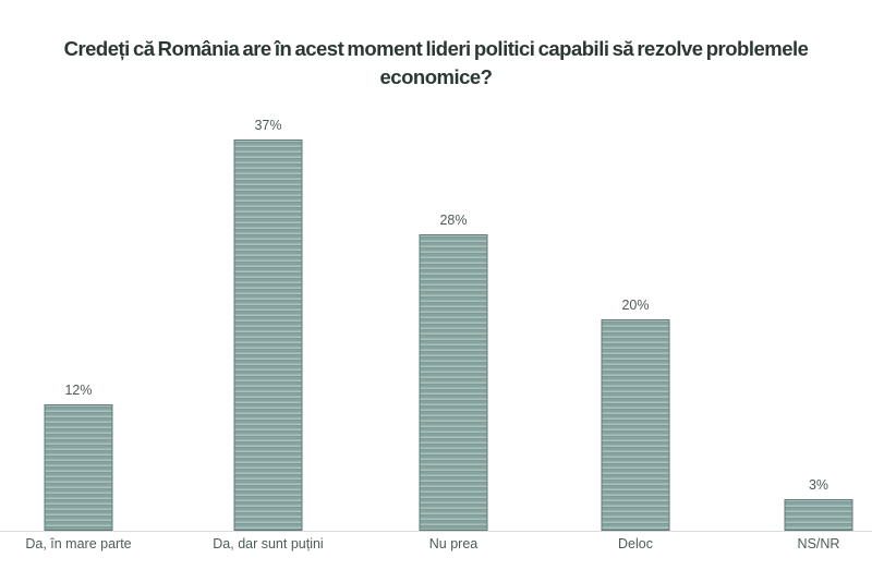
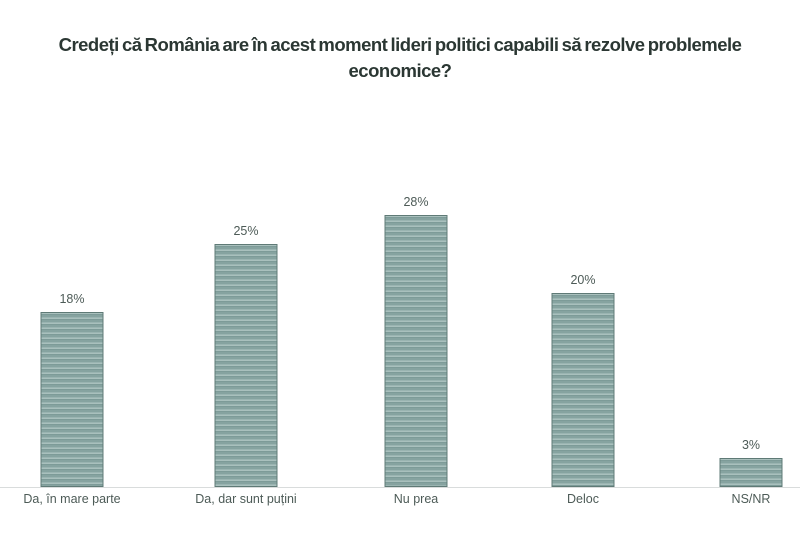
Da, în mare parte: 12% -> 18%
Da, dar sunt puțini: 37% -> 25%
